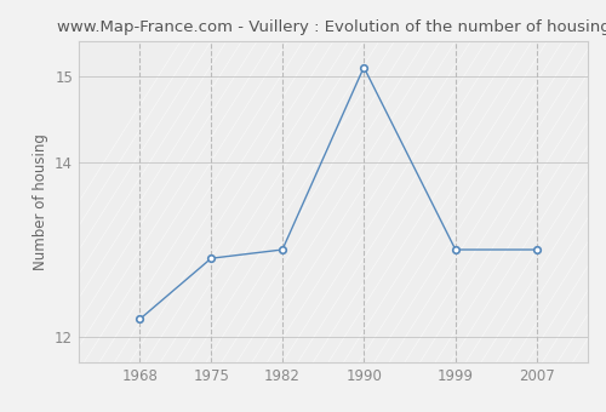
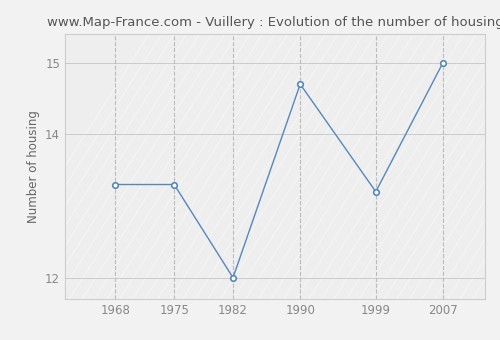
1968: 12.2 -> 13.3
1975: 12.9 -> 13.3
1982: 13.0 -> 12.0
1990: 15.1 -> 14.7
1999: 13.0 -> 13.2
2007: 13.0 -> 15.0
